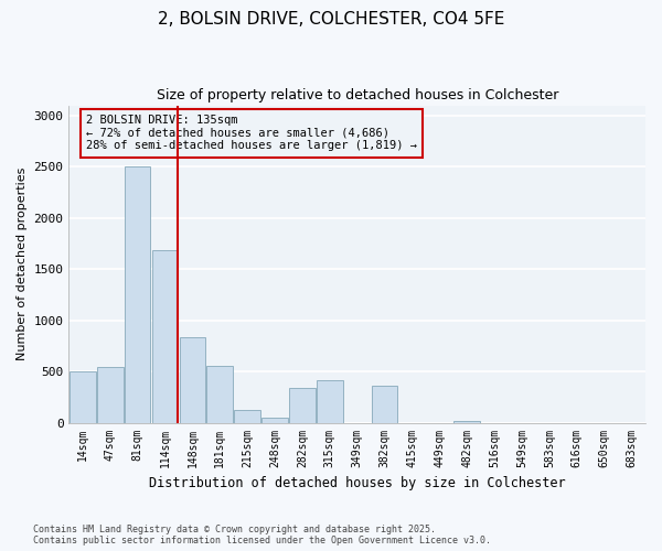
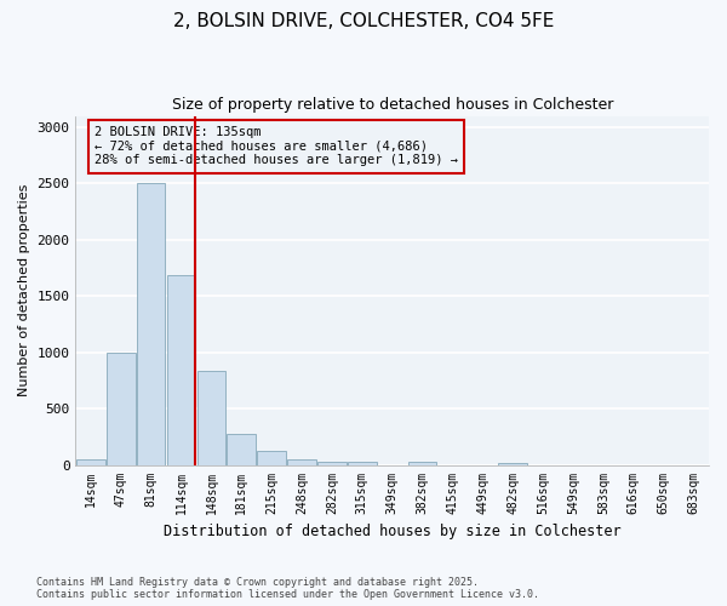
14sqm: 500 -> 50
47sqm: 540 -> 1000
181sqm: 560 -> 280
282sqm: 340 -> 30
315sqm: 420 -> 30
382sqm: 360 -> 30
